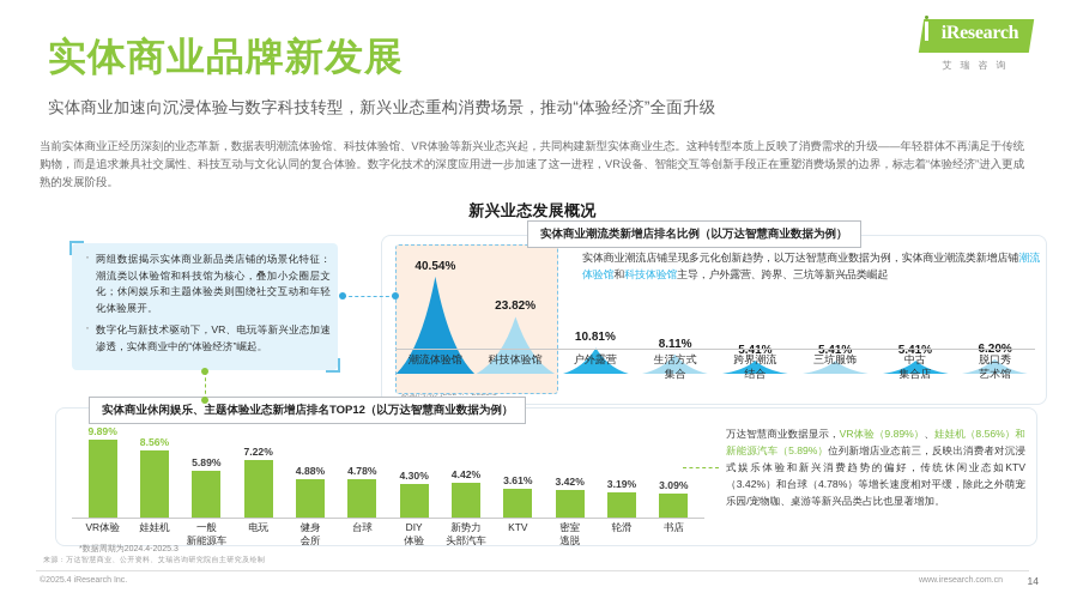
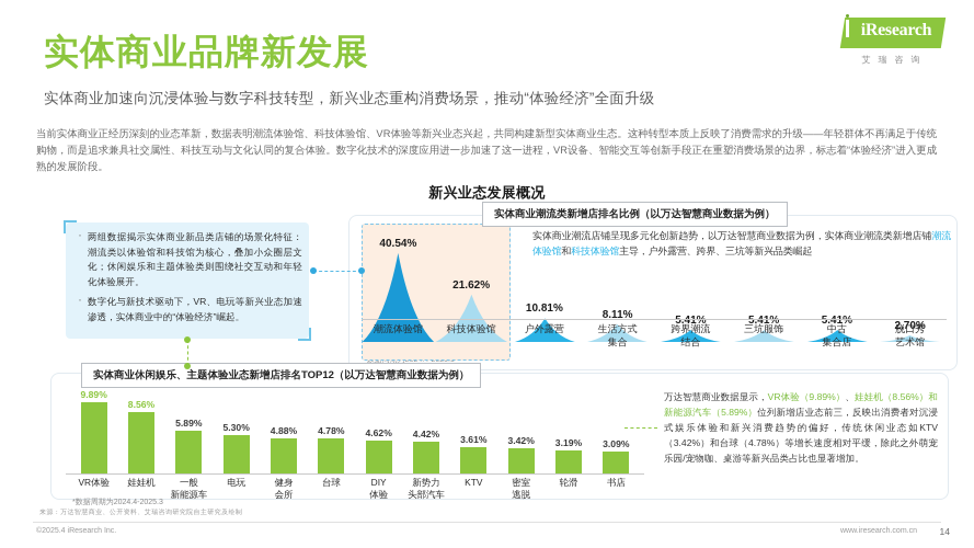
实体商业潮流类新增店排名比例（以万达智慧商业数据为例）/科技体验馆: 23.82% -> 21.62%
实体商业潮流类新增店排名比例（以万达智慧商业数据为例）/脱口秀艺术馆: 6.20% -> 2.70%
实体商业休闲娱乐、主题体验业态新增店排名TOP12（以万达智慧商业数据为例）/电玩: 7.22% -> 5.30%
实体商业休闲娱乐、主题体验业态新增店排名TOP12（以万达智慧商业数据为例）/DIY体验: 4.30% -> 4.62%
